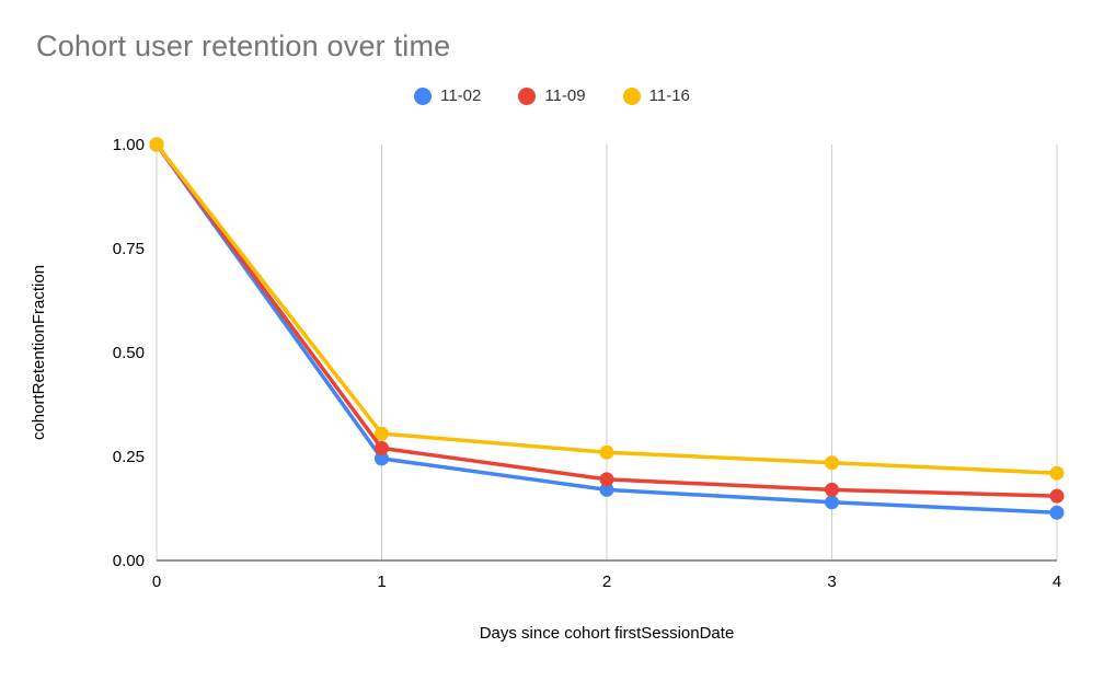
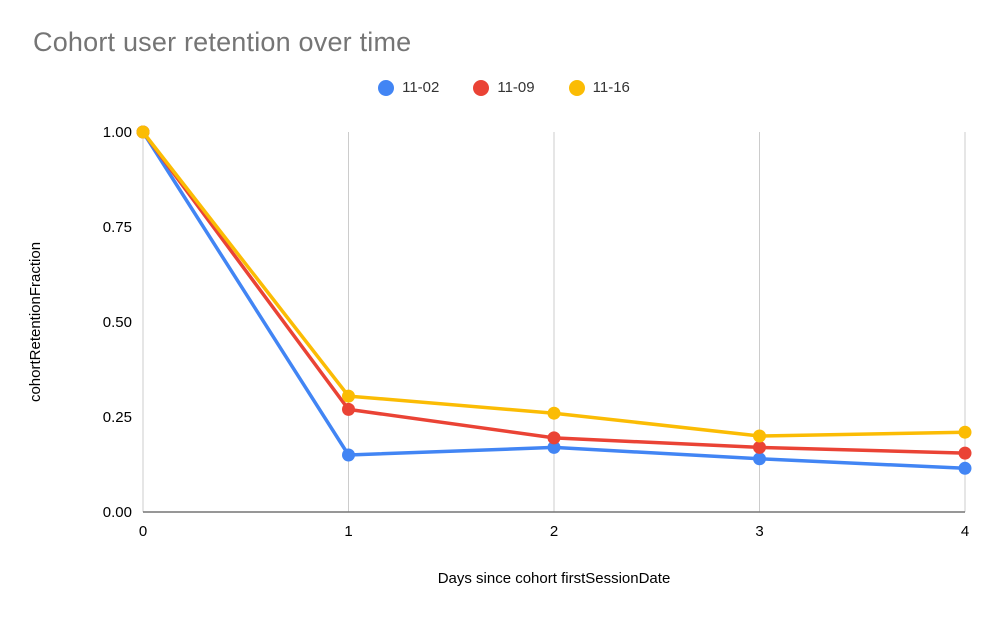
11-02/1: 0.24 -> 0.15
11-16/3: 0.23 -> 0.20
